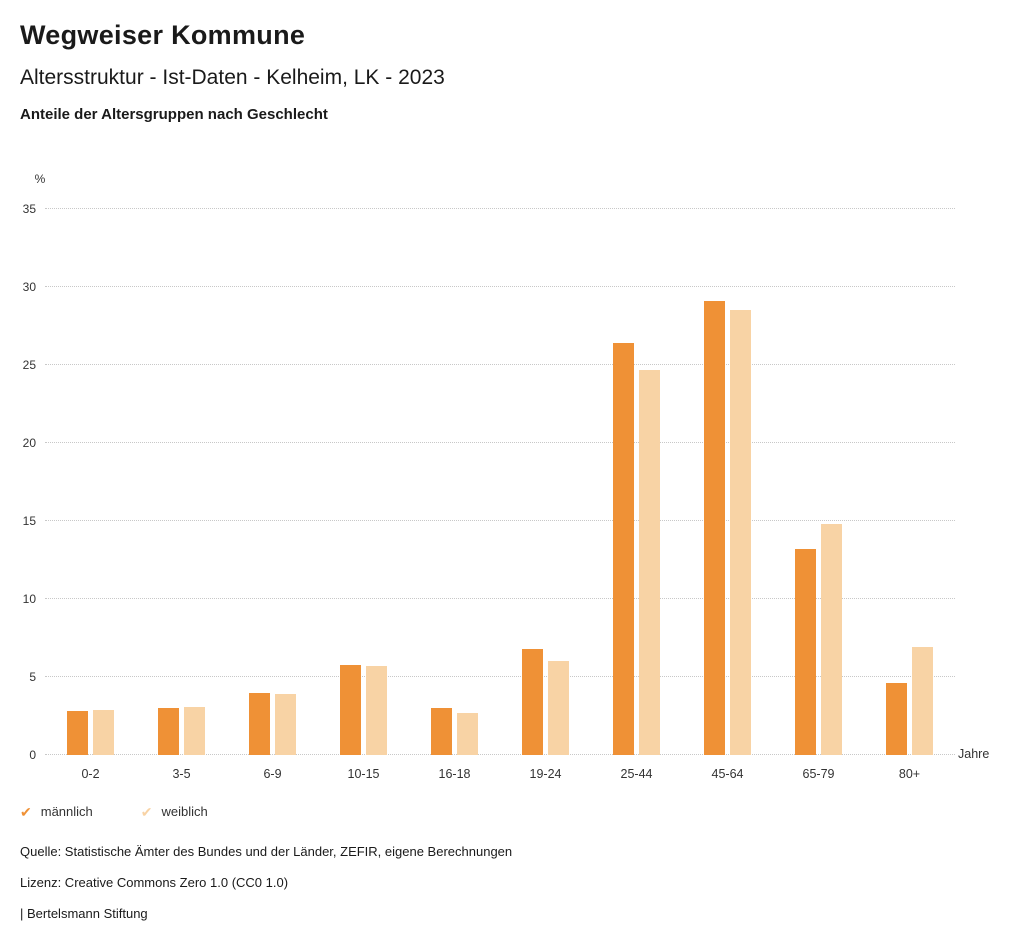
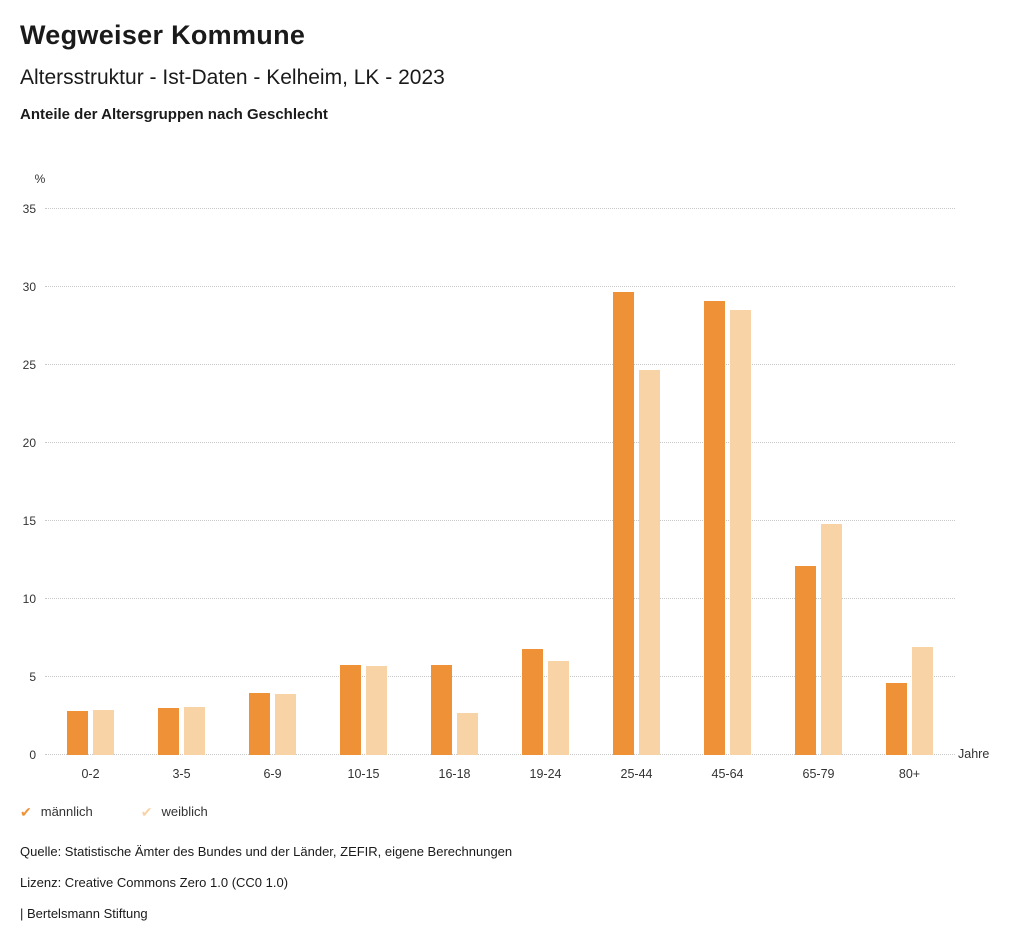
männlich/16-18: 3.0 -> 5.8
männlich/25-44: 26.4 -> 29.7
männlich/65-79: 13.2 -> 12.1
